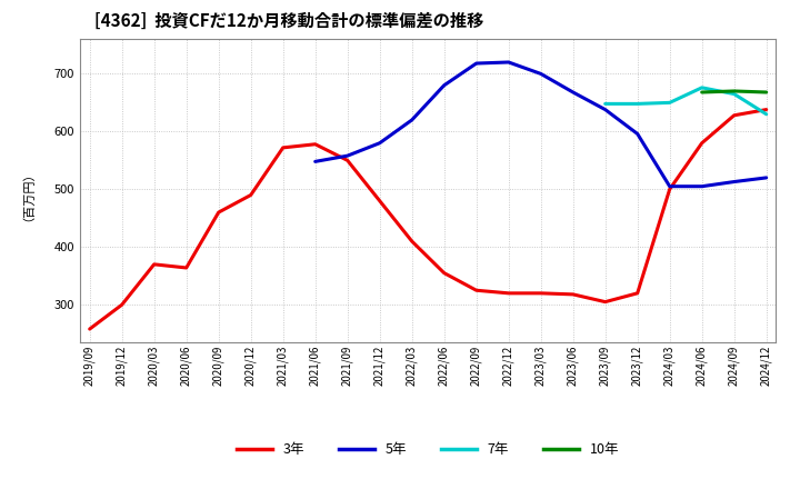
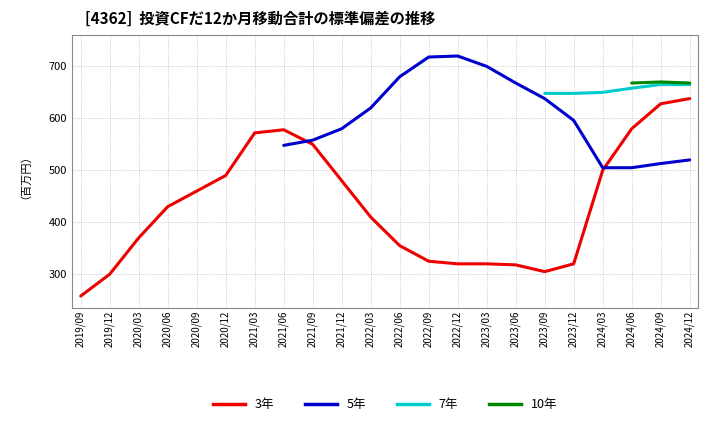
3年/2020/06: 364 -> 430
7年/2024/06: 676 -> 658
7年/2024/12: 630 -> 665
